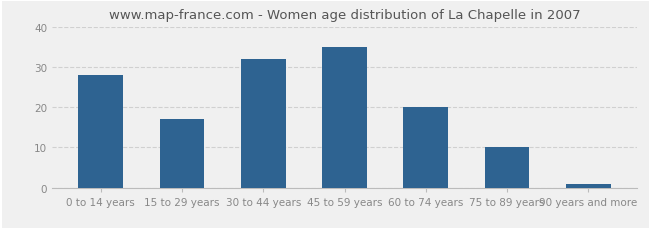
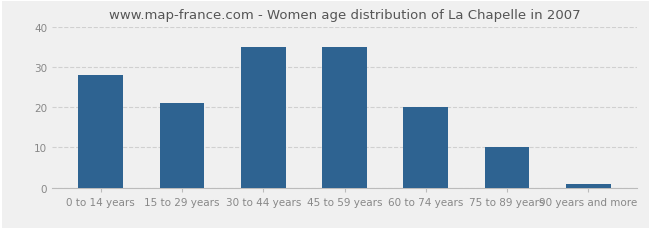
15 to 29 years: 17 -> 21
30 to 44 years: 32 -> 35
